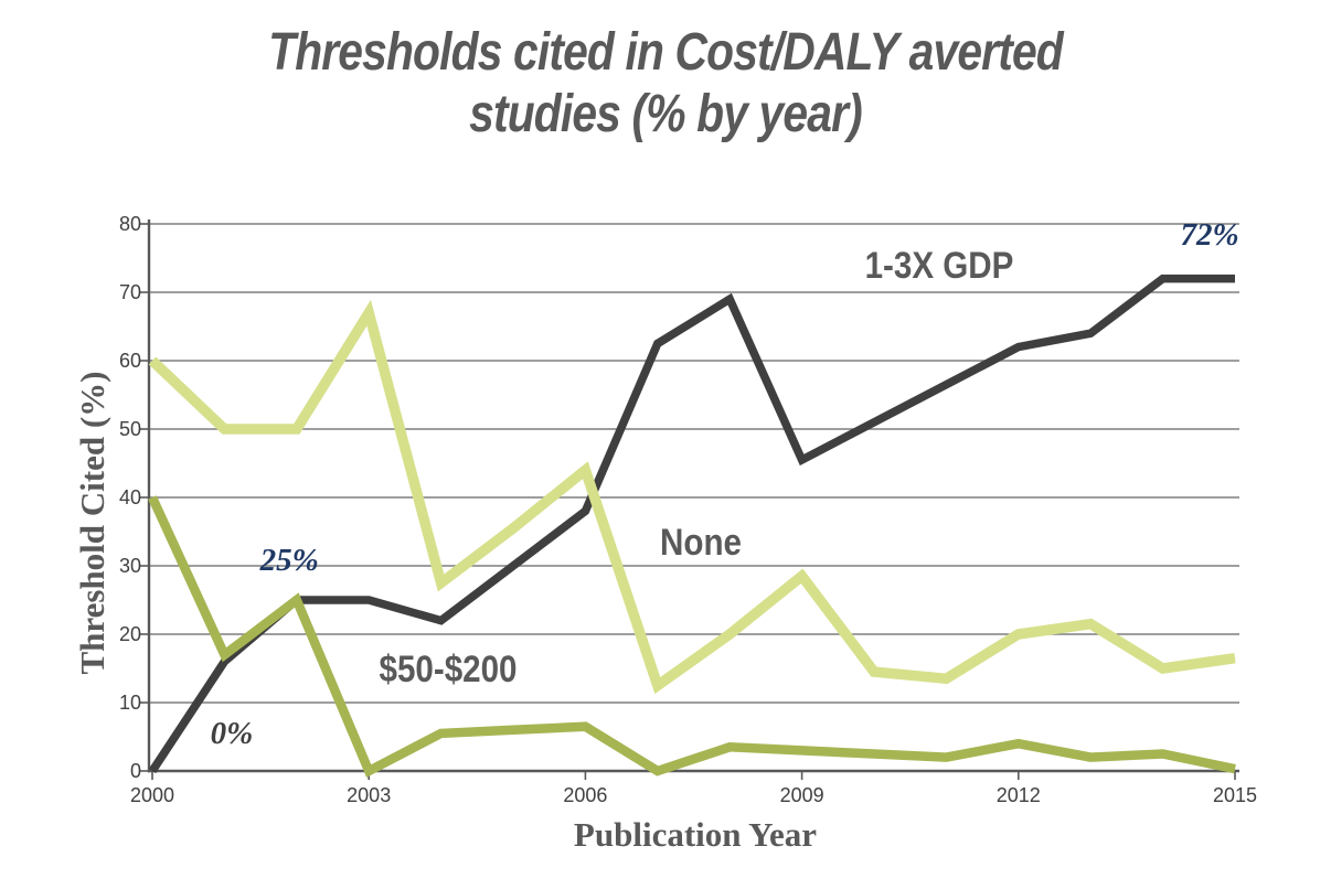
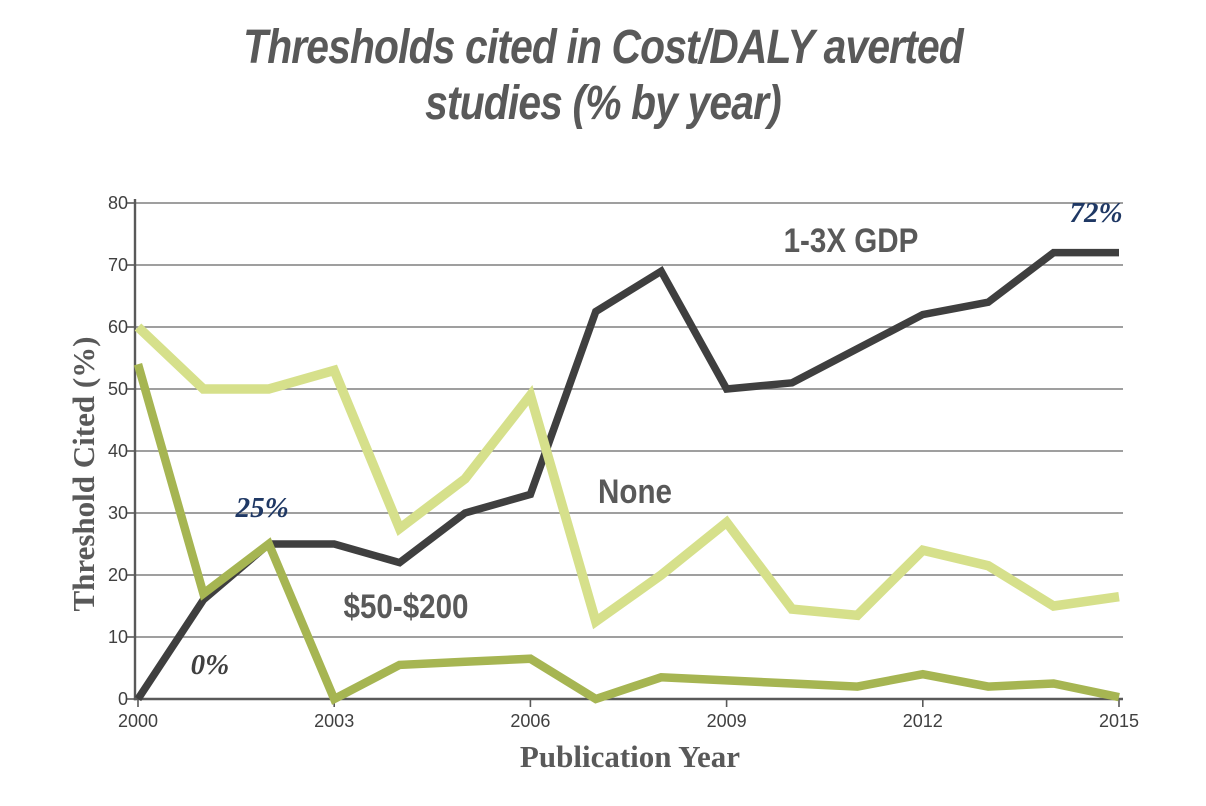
$50-$200/2000: 40 -> 54
None/2003: 67 -> 53
1-3X GDP/2006: 38 -> 33
None/2006: 44 -> 49
1-3X GDP/2009: 46 -> 50
None/2012: 20 -> 24
